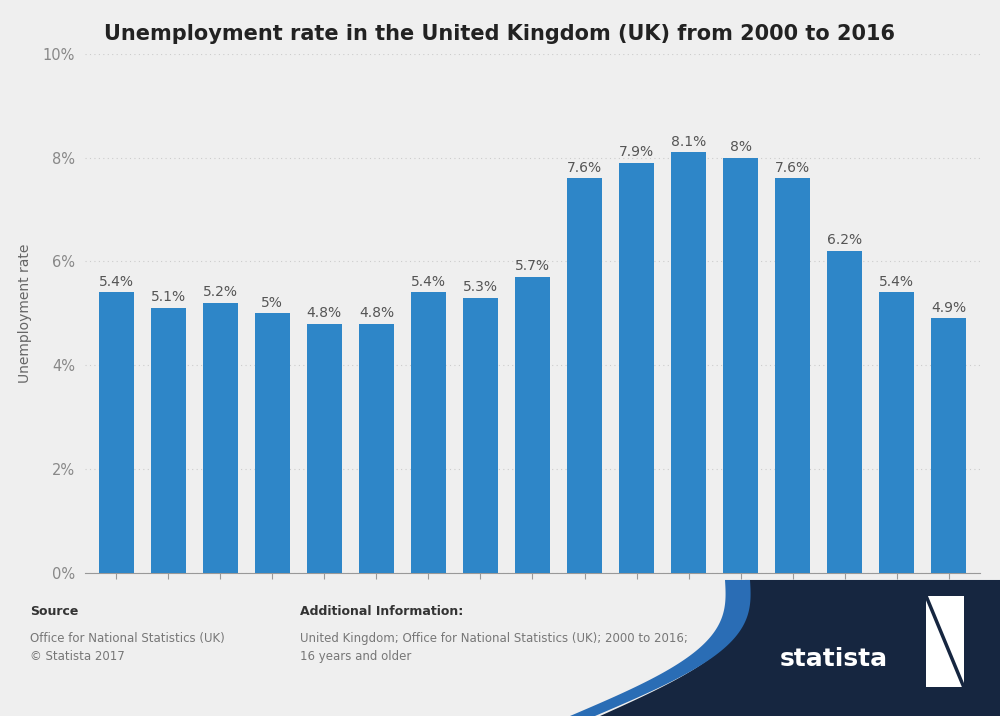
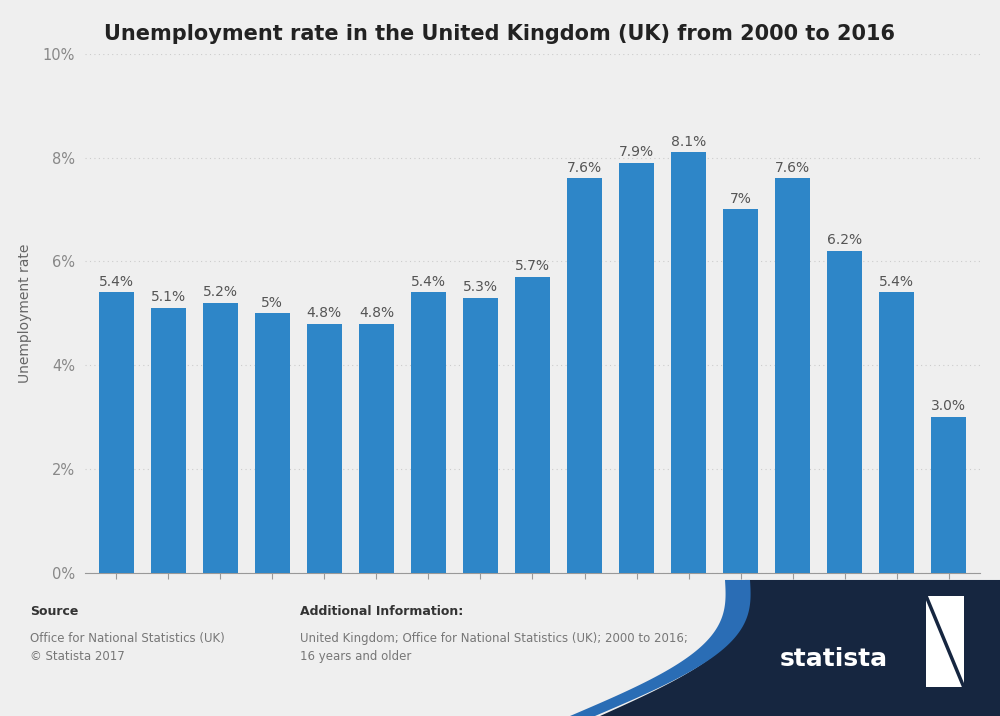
2012: 8% -> 7%
2016: 4.9% -> 3.0%
